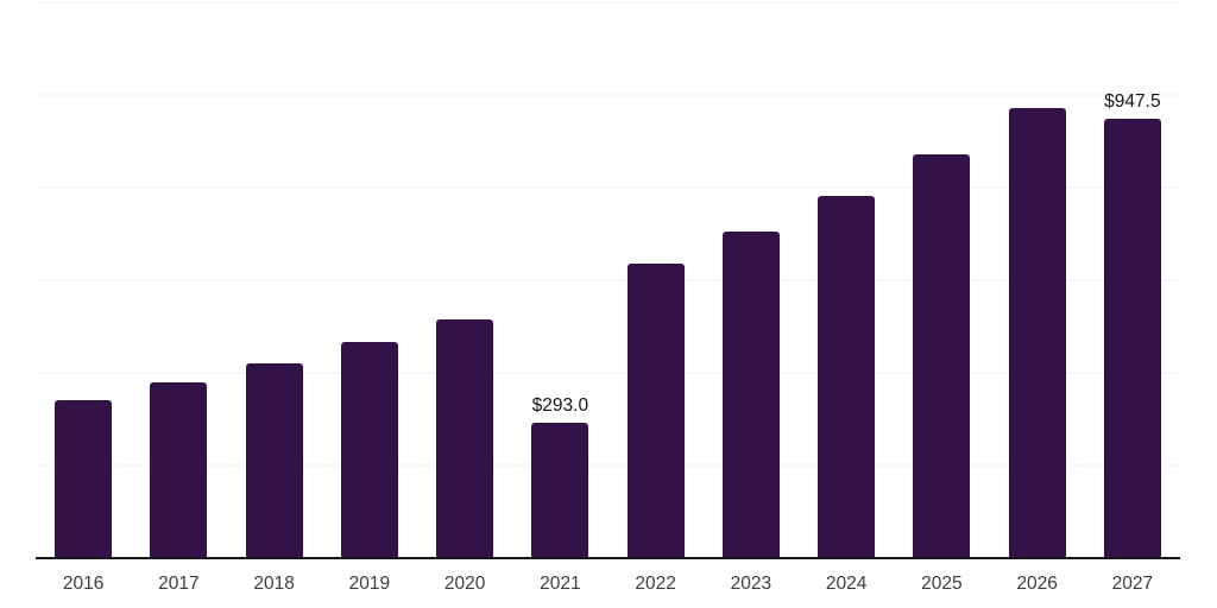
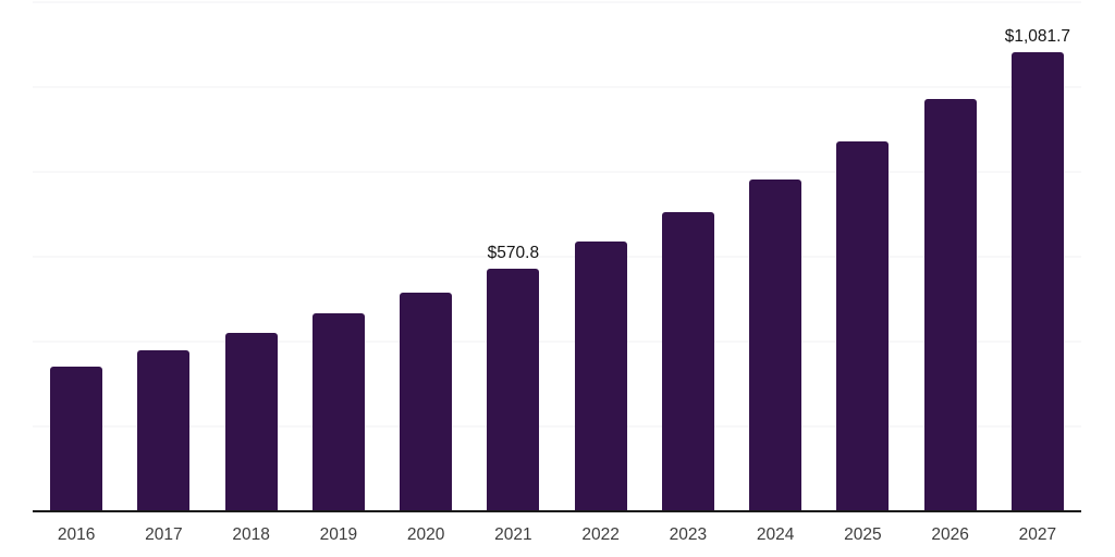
2021: $293.0 -> $570.8
2027: $947.5 -> $1,081.7
